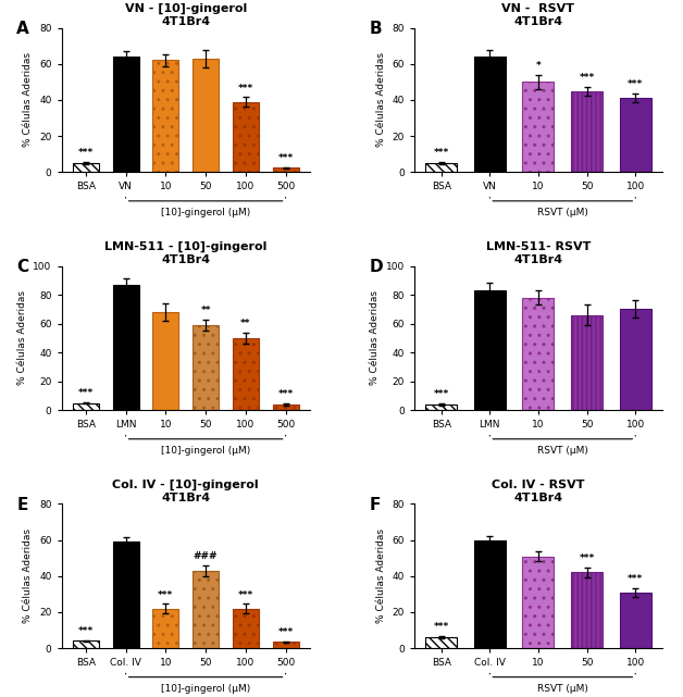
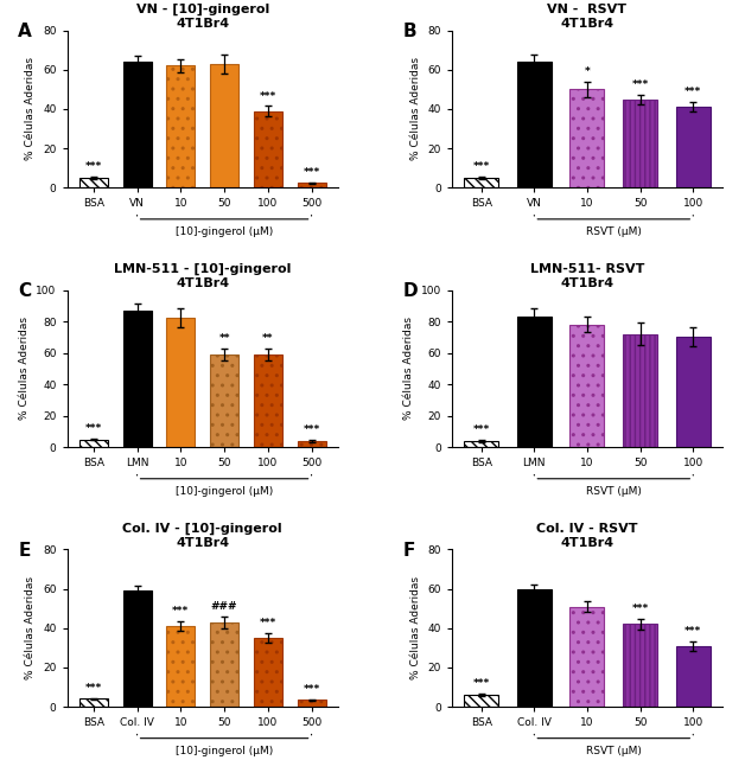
LMN-511 - [10]-gingerol 4T1Br4/10: 68 -> 82
LMN-511 - [10]-gingerol 4T1Br4/100: 50 -> 59
LMN-511- RSVT 4T1Br4/50: 66 -> 72
Col. IV - [10]-gingerol 4T1Br4/10: 22 -> 41
Col. IV - [10]-gingerol 4T1Br4/100: 22 -> 35
